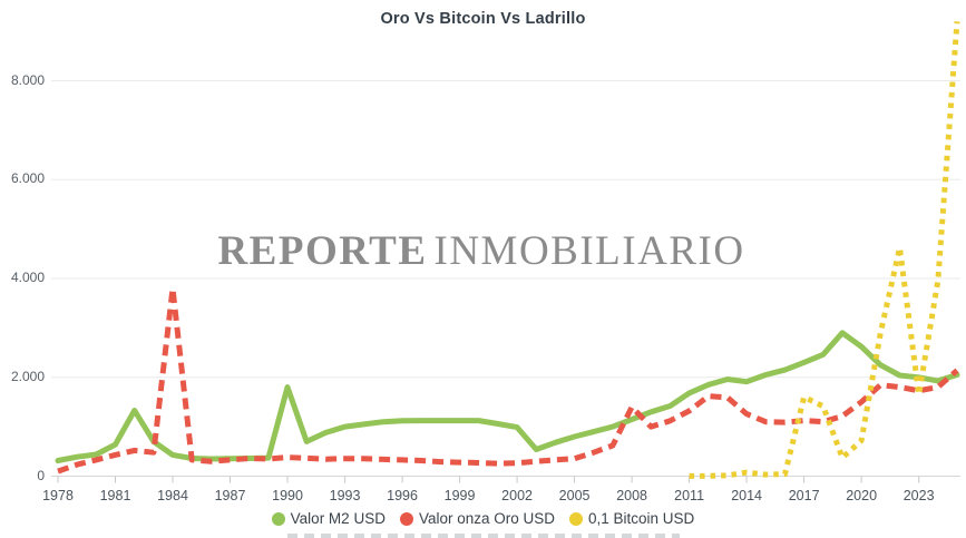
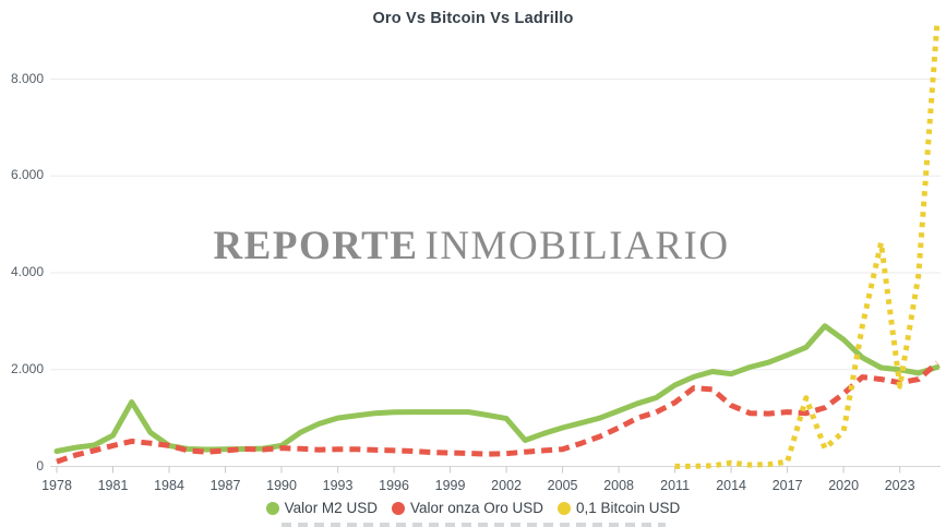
Valor onza Oro USD/1984: 3800 -> 400
Valor M2 USD/1990: 1800 -> 400
Valor onza Oro USD/2008: 1400 -> 800
0,1 Bitcoin USD/2017: 1600 -> 100
